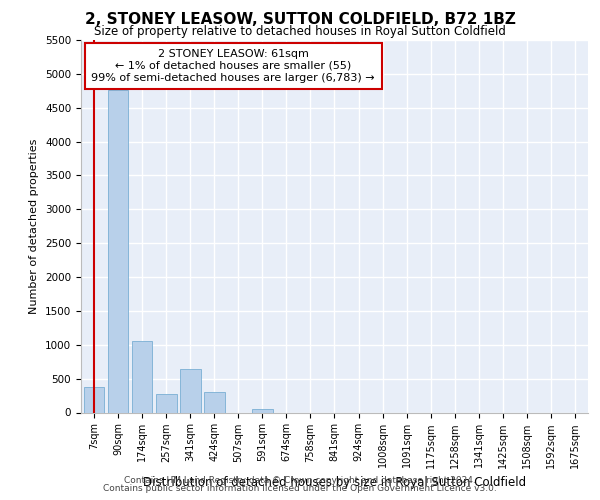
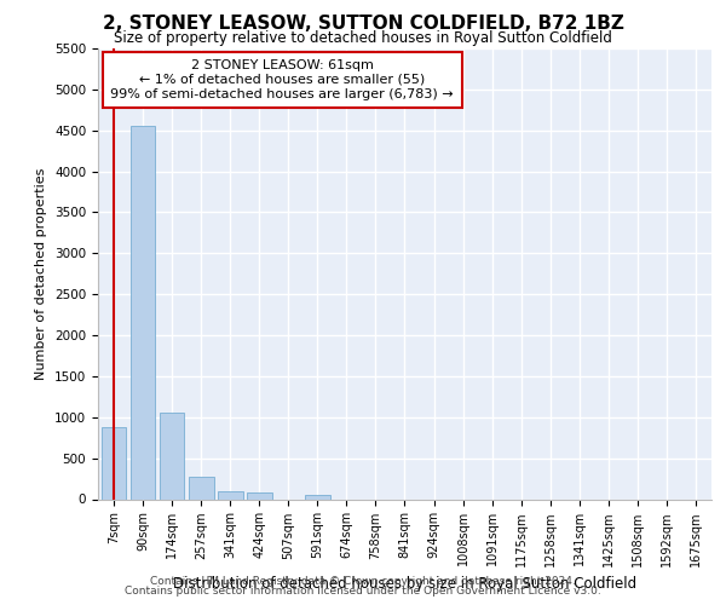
7sqm: 380 -> 880
90sqm: 4760 -> 4560
341sqm: 640 -> 90
424sqm: 300 -> 80
